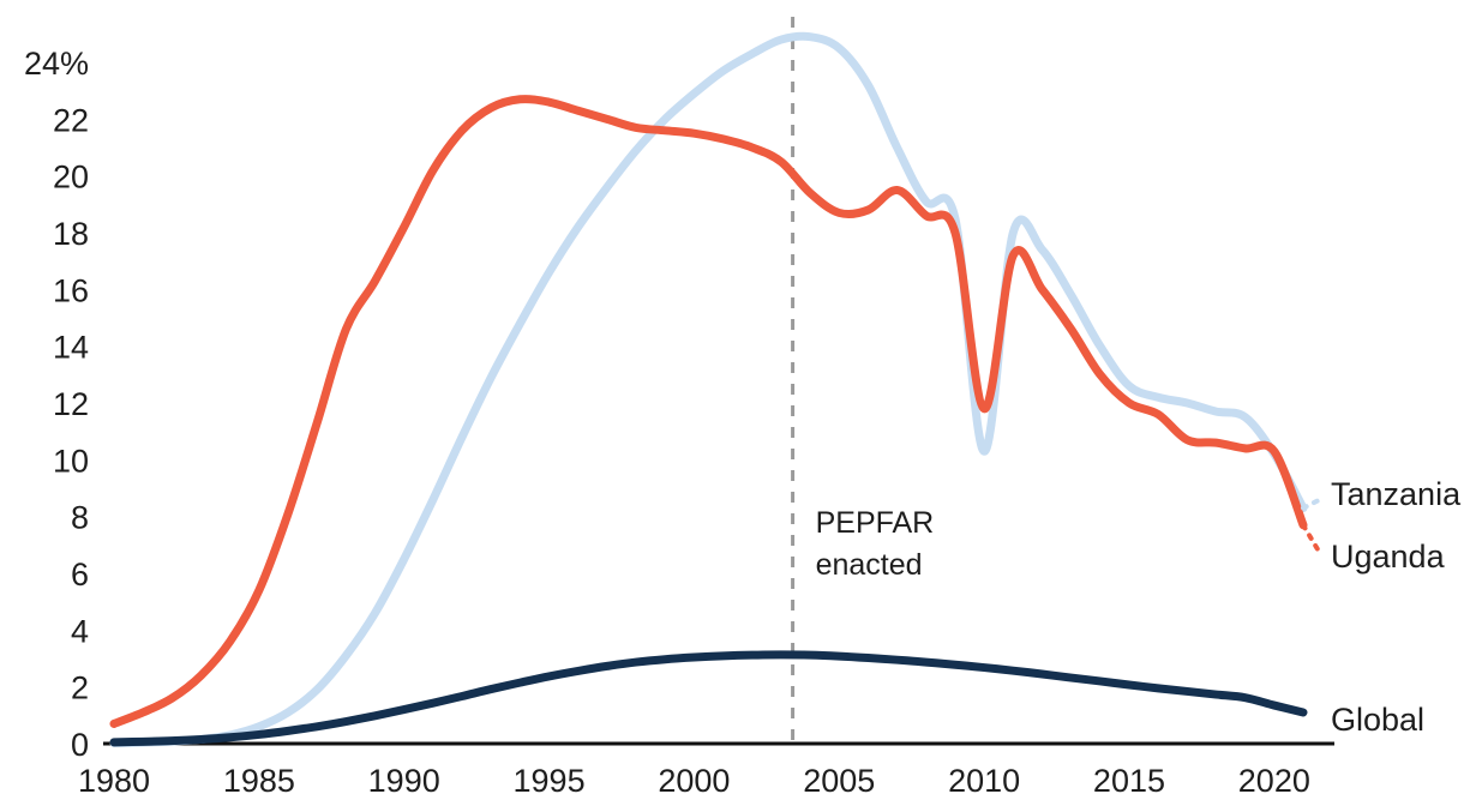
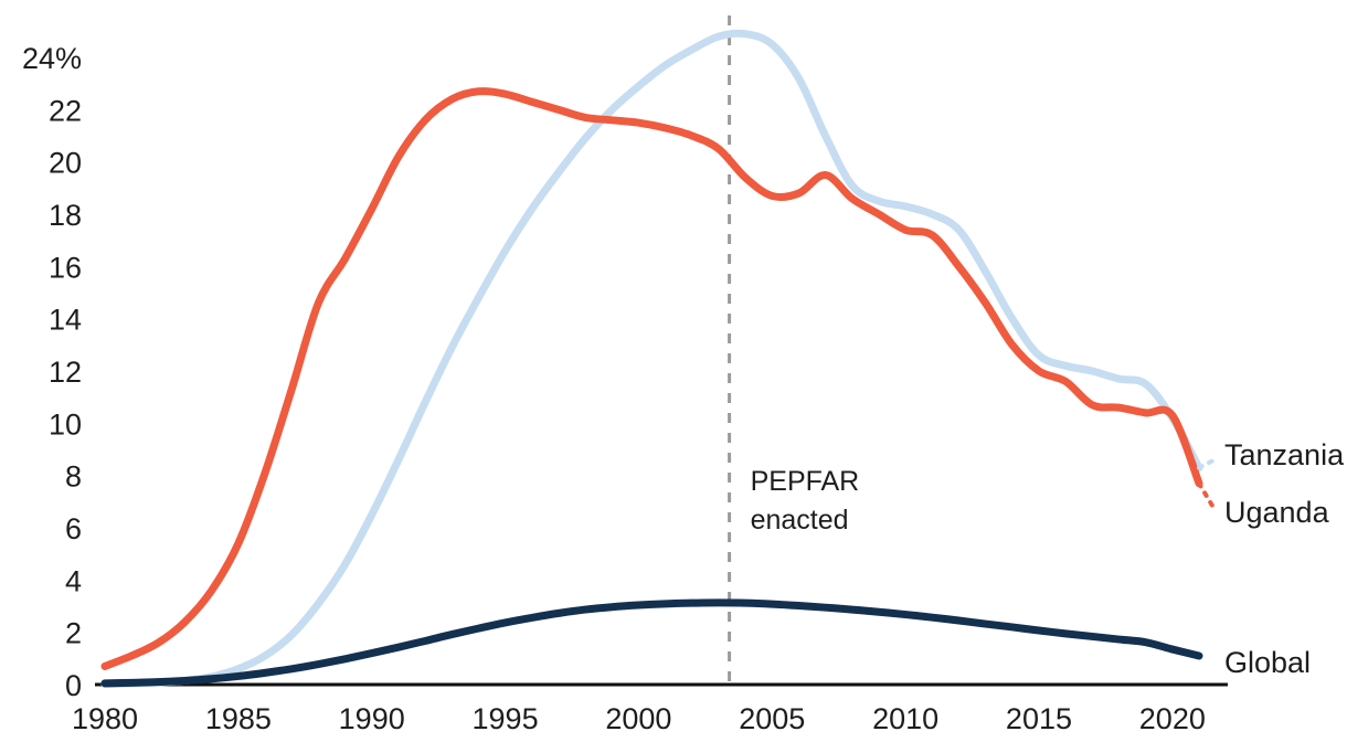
Uganda/2010: 11.8% -> 17.4%
Tanzania/2010: 10.3% -> 18.3%
